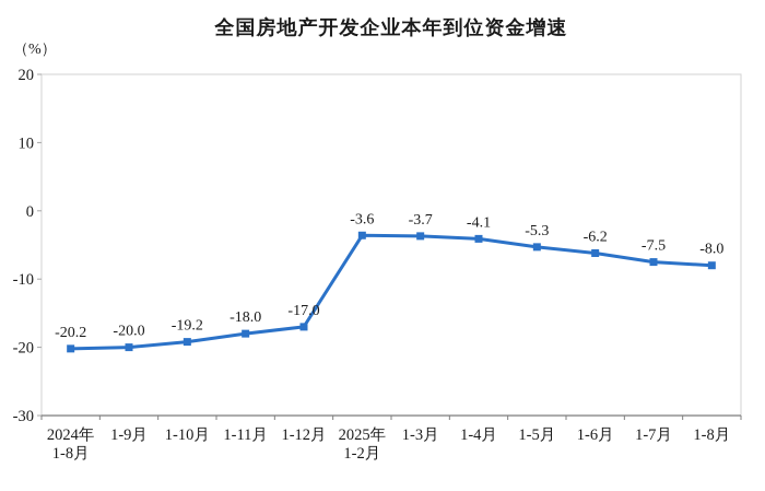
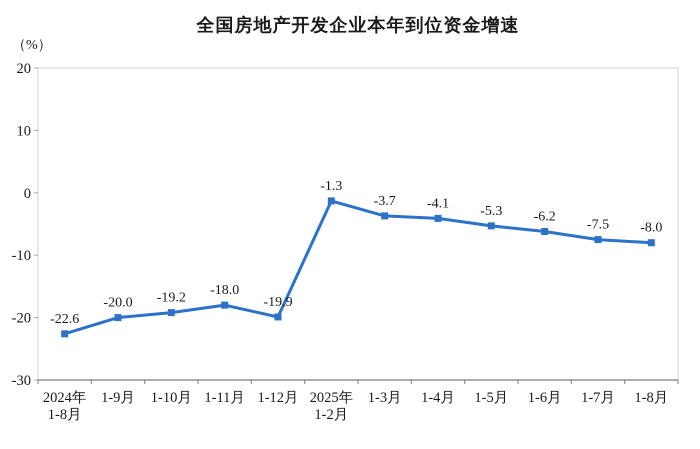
2024年 1-8月: -20.2 -> -22.6
1-12月: -17.0 -> -19.9
2025年 1-2月: -3.6 -> -1.3
